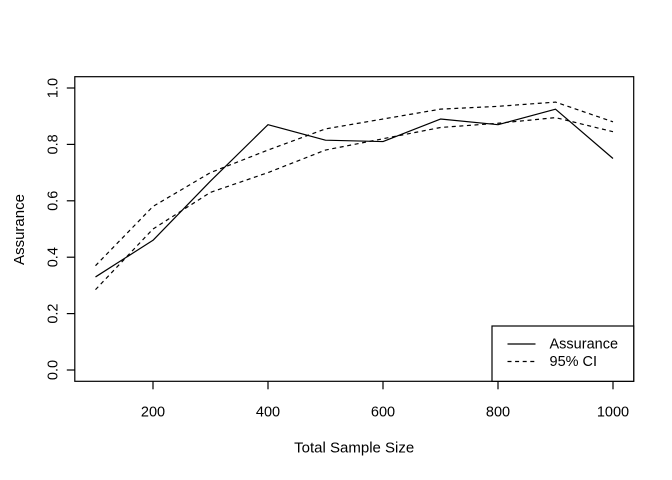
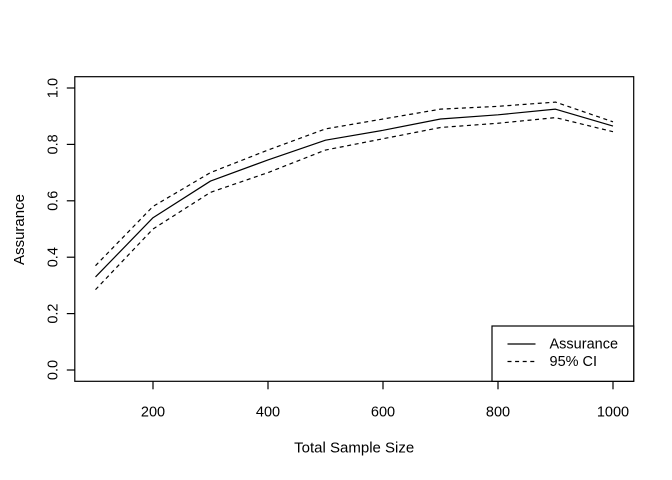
Assurance/200: 0.46 -> 0.54
Assurance/400: 0.87 -> 0.74
Assurance/600: 0.81 -> 0.85
Assurance/800: 0.87 -> 0.91
Assurance/1000: 0.75 -> 0.86
